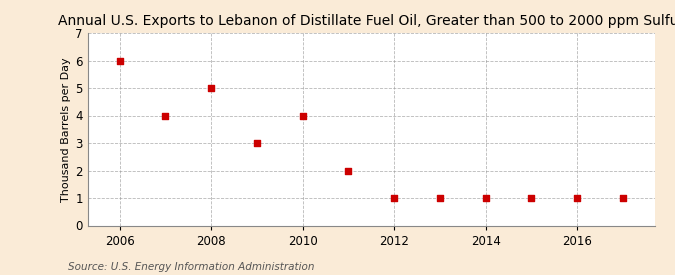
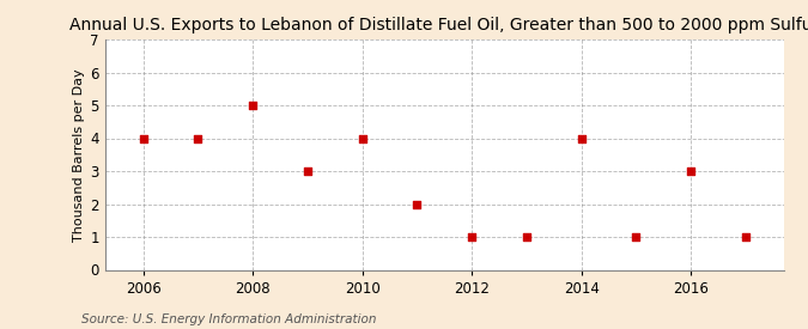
2006: 6 -> 4
2014: 1 -> 4
2016: 1 -> 3
